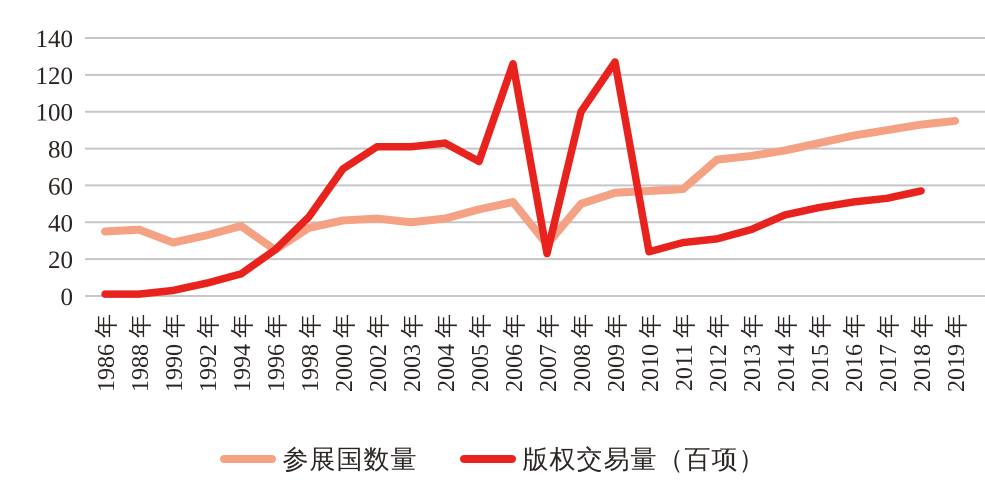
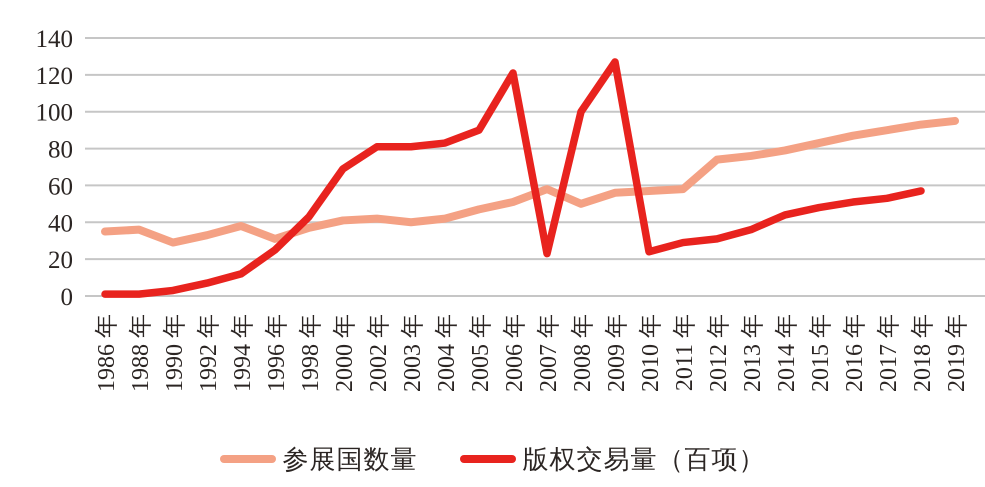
参展国数量/1996 年: 25 -> 31
版权交易量（百项）/2005 年: 73 -> 90
版权交易量（百项）/2006 年: 126 -> 121
参展国数量/2007 年: 28 -> 58
